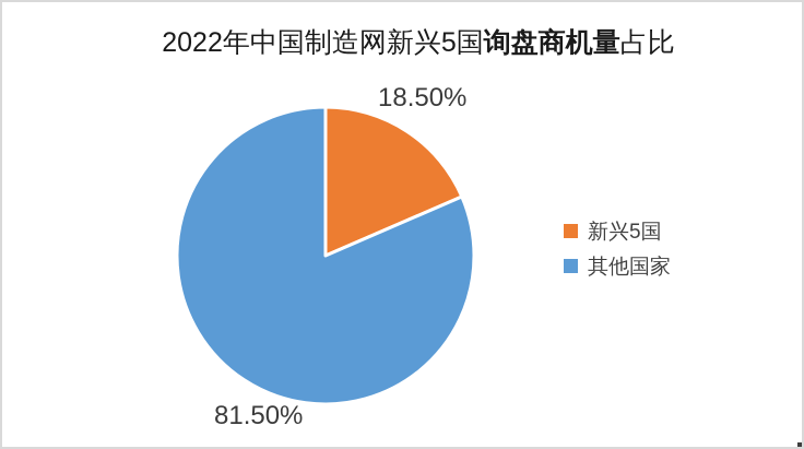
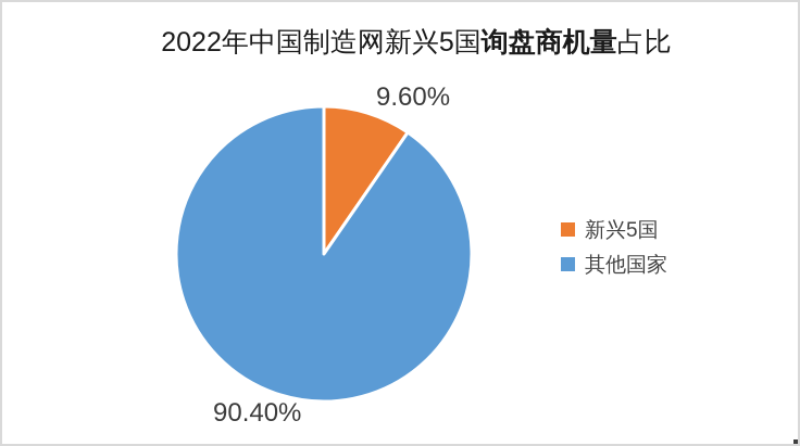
新兴5国: 18.50% -> 9.60%
其他国家: 81.50% -> 90.40%
